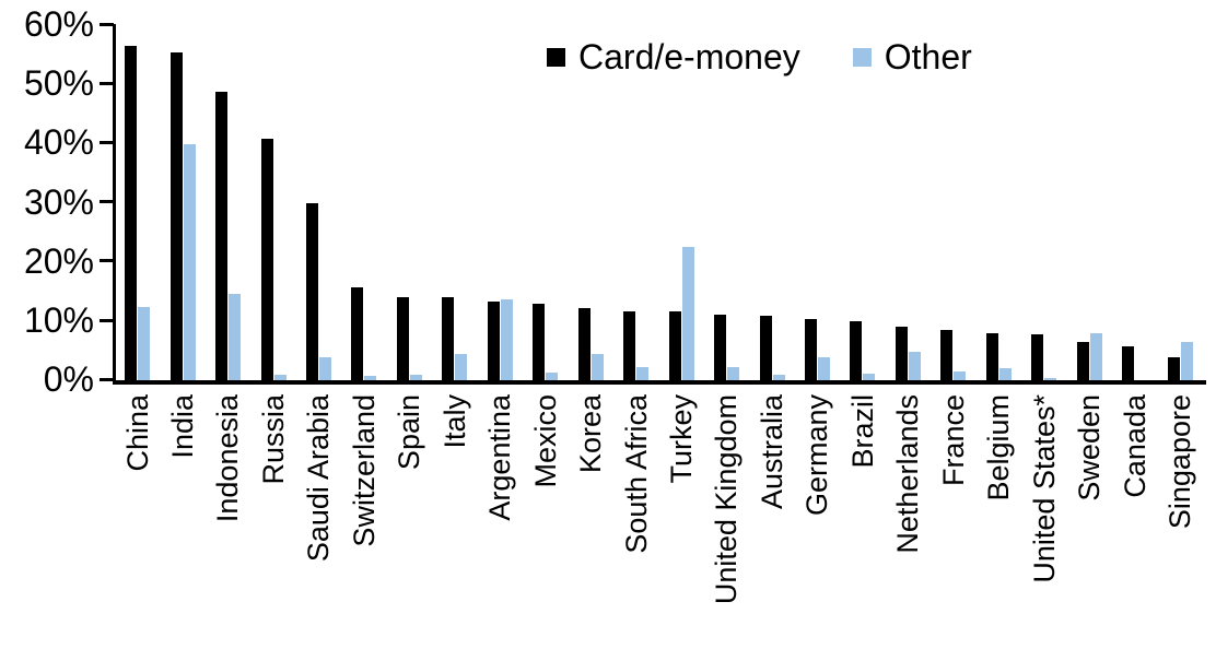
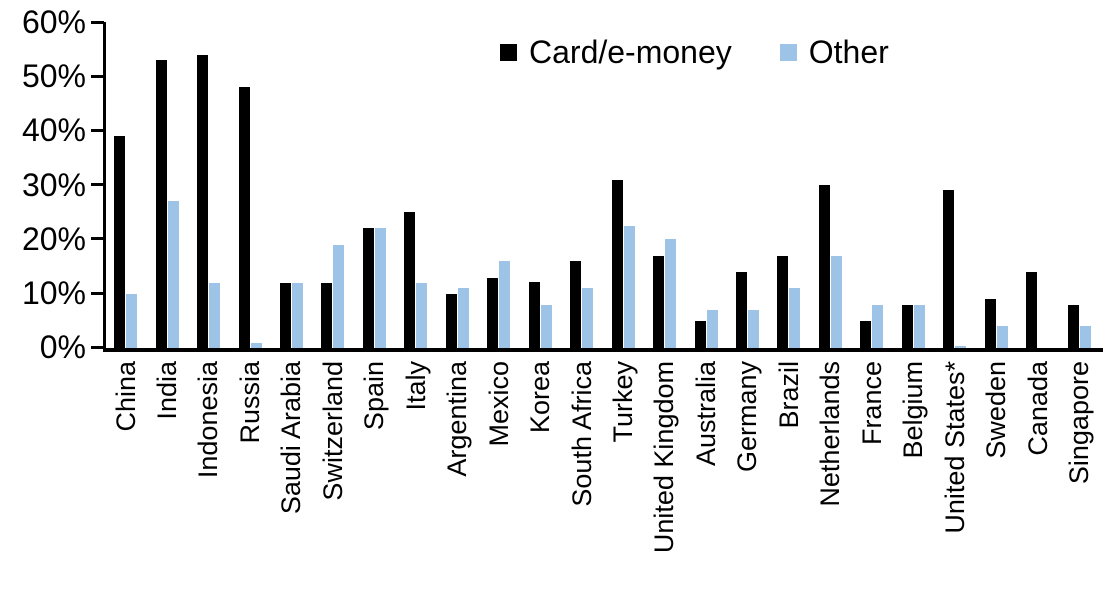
Card/e-money/China: 56% -> 39%
Other/China: 12% -> 10%
Card/e-money/India: 55% -> 53%
Other/India: 40% -> 27%
Card/e-money/Indonesia: 48% -> 54%
Other/Indonesia: 15% -> 12%
Card/e-money/Russia: 41% -> 48%
Card/e-money/Saudi Arabia: 30% -> 12%
Other/Saudi Arabia: 4% -> 12%
Card/e-money/Switzerland: 16% -> 12%
Other/Switzerland: 1% -> 19%
Card/e-money/Spain: 14% -> 22%
Other/Spain: 1% -> 22%
Card/e-money/Italy: 14% -> 25%
Other/Italy: 4% -> 12%
Card/e-money/Argentina: 13% -> 10%
Other/Argentina: 14% -> 11%
Other/Mexico: 1% -> 16%
Other/Korea: 4% -> 8%
Card/e-money/South Africa: 12% -> 16%
Other/South Africa: 2% -> 11%
Card/e-money/Turkey: 12% -> 31%
Card/e-money/United Kingdom: 11% -> 17%
Other/United Kingdom: 2% -> 20%
Card/e-money/Australia: 11% -> 5%
Other/Australia: 1% -> 7%
Card/e-money/Germany: 10% -> 14%
Other/Germany: 4% -> 7%
Card/e-money/Brazil: 10% -> 17%
Other/Brazil: 1% -> 11%
Card/e-money/Netherlands: 9% -> 30%
Other/Netherlands: 5% -> 17%
Card/e-money/France: 8% -> 5%
Other/France: 1% -> 8%
Other/Belgium: 2% -> 8%
Card/e-money/United States*: 8% -> 29%
Card/e-money/Sweden: 6% -> 9%
Other/Sweden: 8% -> 4%
Card/e-money/Canada: 6% -> 14%
Card/e-money/Singapore: 4% -> 8%
Other/Singapore: 6% -> 4%
